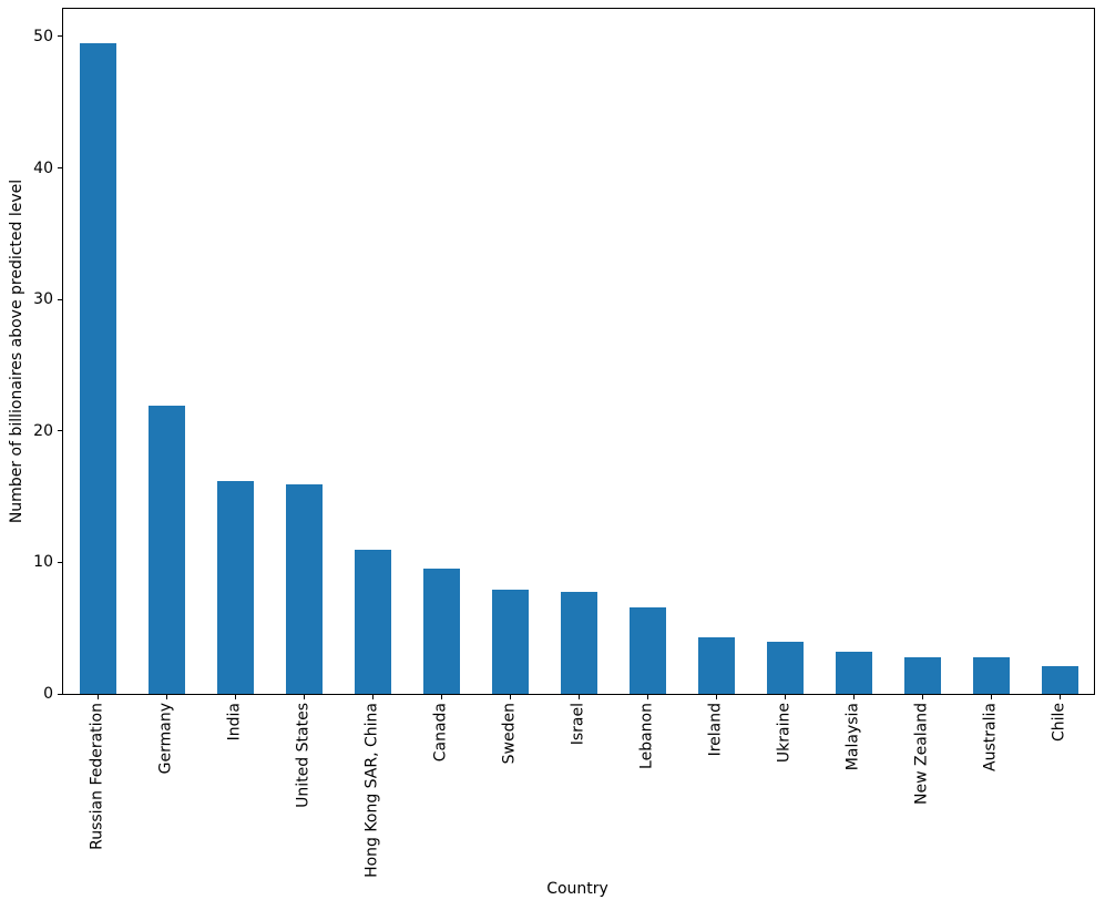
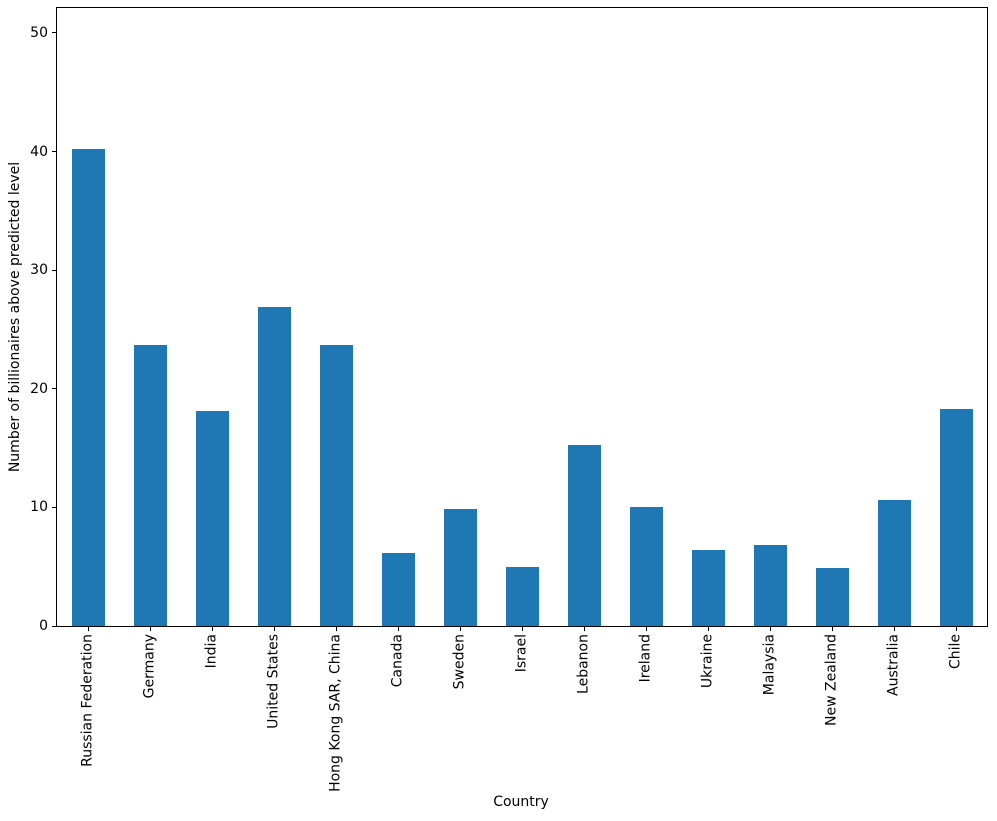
Russian Federation: 49.5 -> 40.2
Germany: 21.9 -> 23.7
India: 16.2 -> 18.1
United States: 15.9 -> 26.9
Hong Kong SAR, China: 11.0 -> 23.7
Canada: 9.5 -> 6.2
Sweden: 7.9 -> 9.9
Israel: 7.8 -> 5.0
Lebanon: 6.6 -> 15.3
Ireland: 4.3 -> 10.0
Ukraine: 4.0 -> 6.4
Malaysia: 3.2 -> 6.8
New Zealand: 2.8 -> 4.9
Australia: 2.8 -> 10.6
Chile: 2.1 -> 18.3
